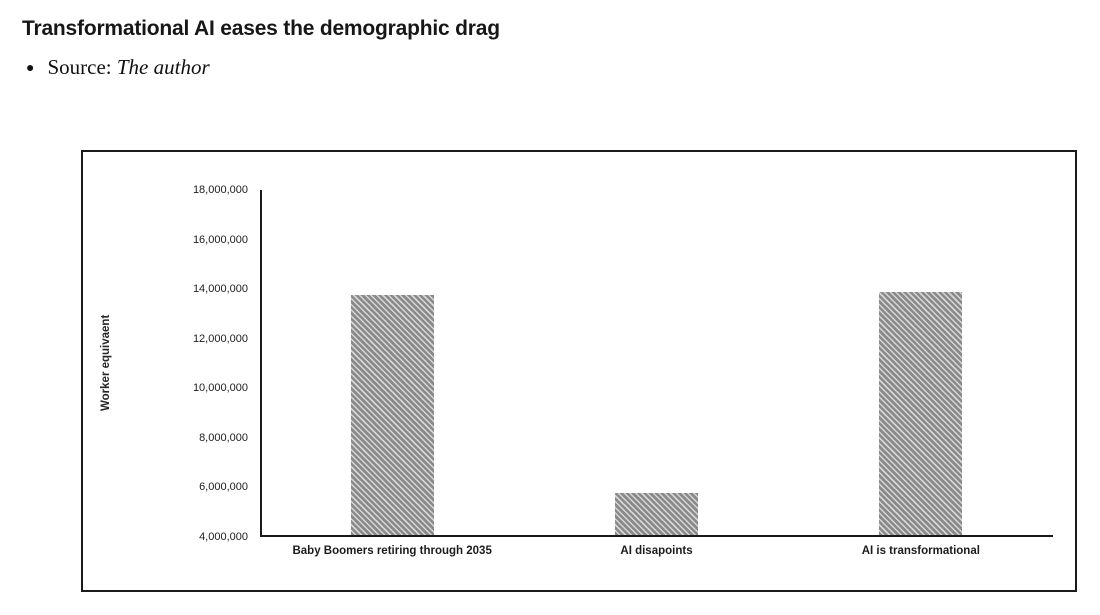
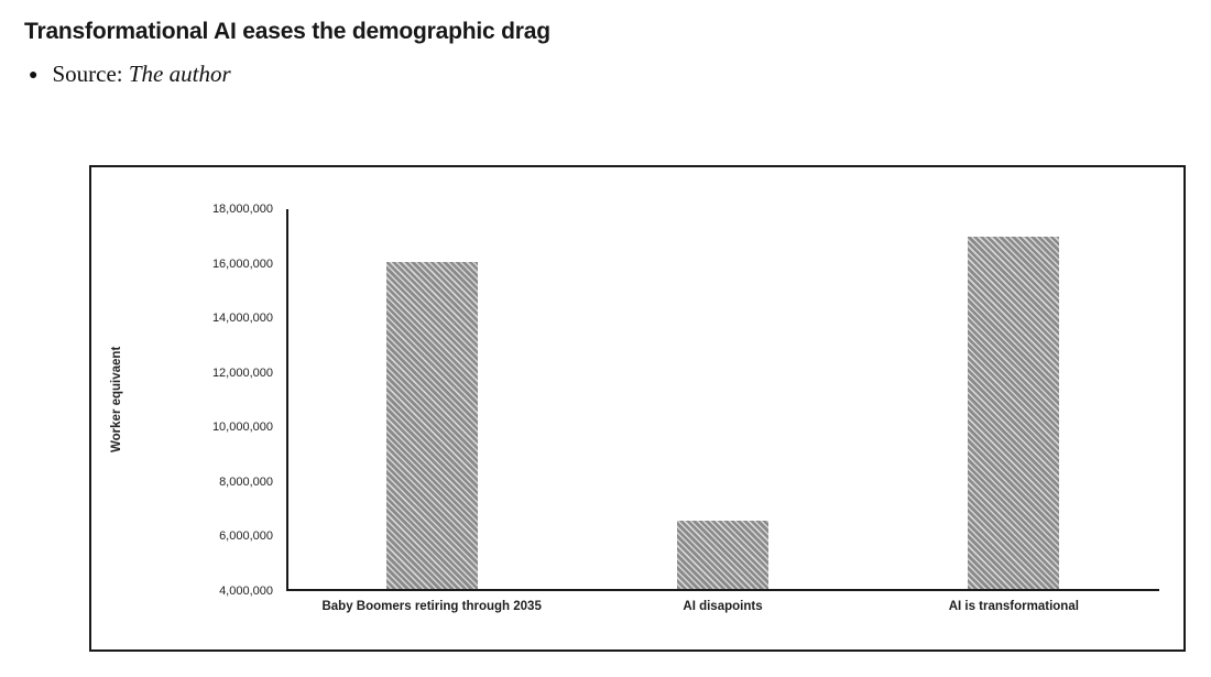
Baby Boomers retiring through 2035: 13700000 -> 16000000
AI disapoints: 5700000 -> 6500000
AI is transformational: 13800000 -> 16900000
